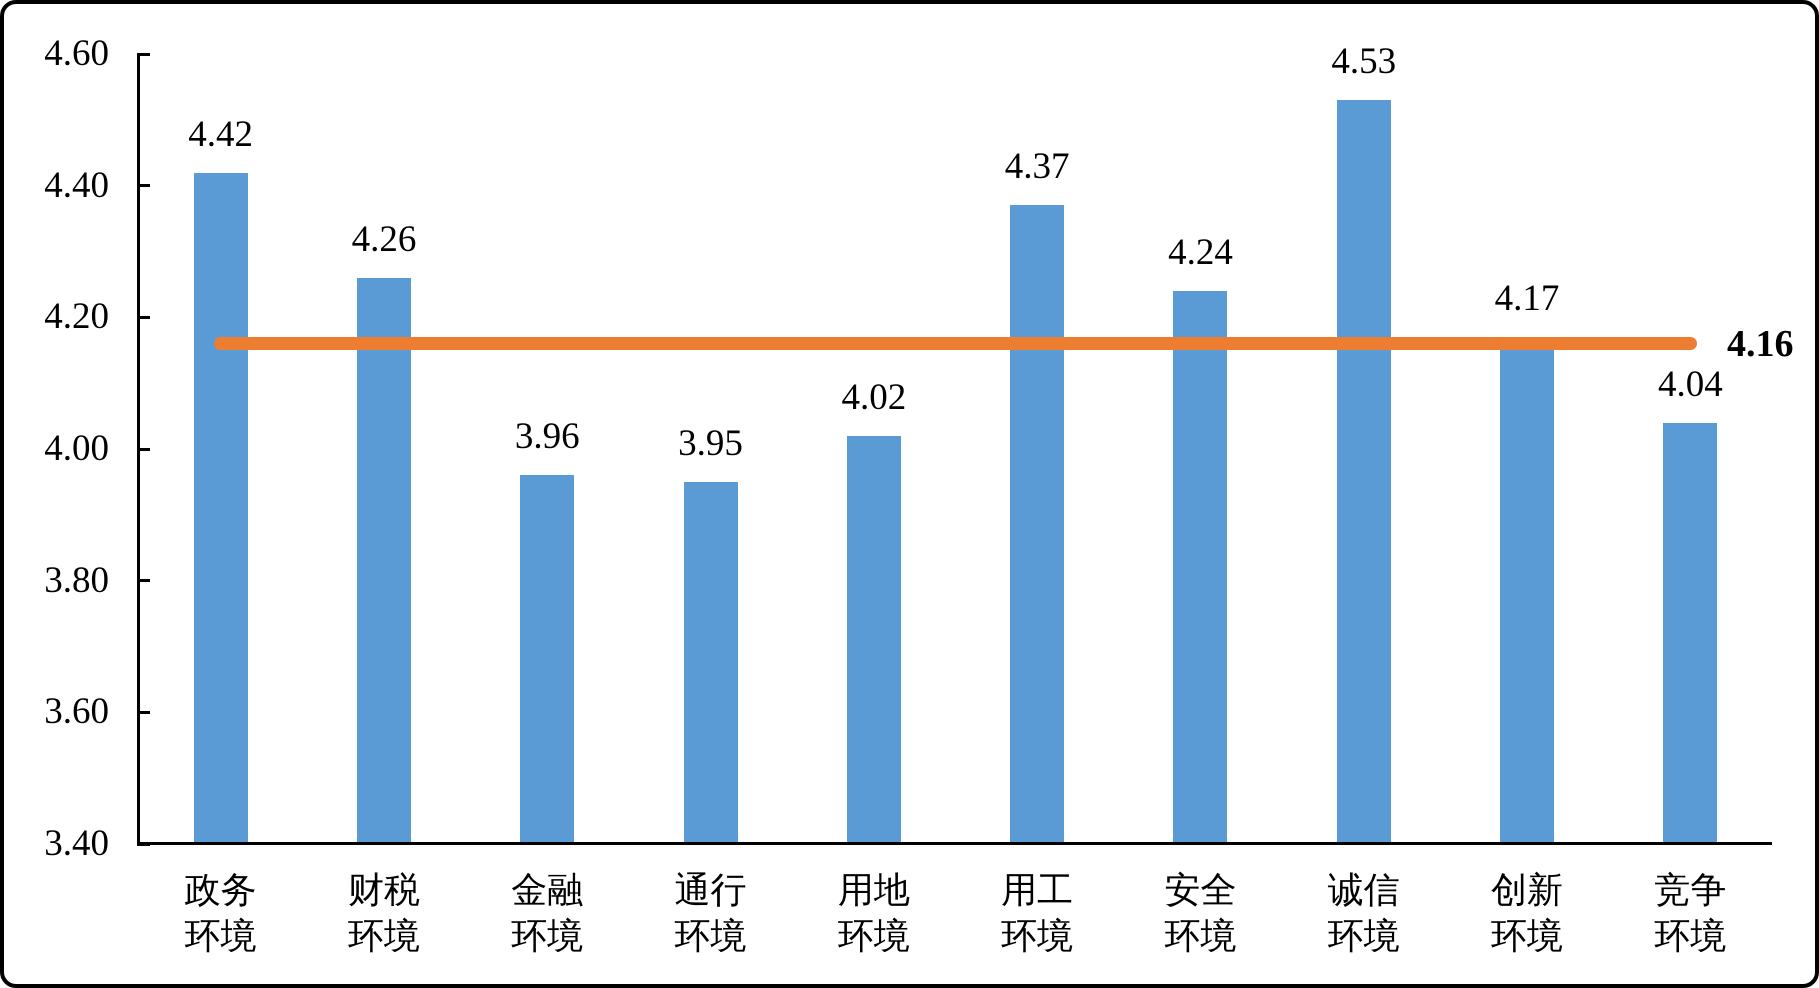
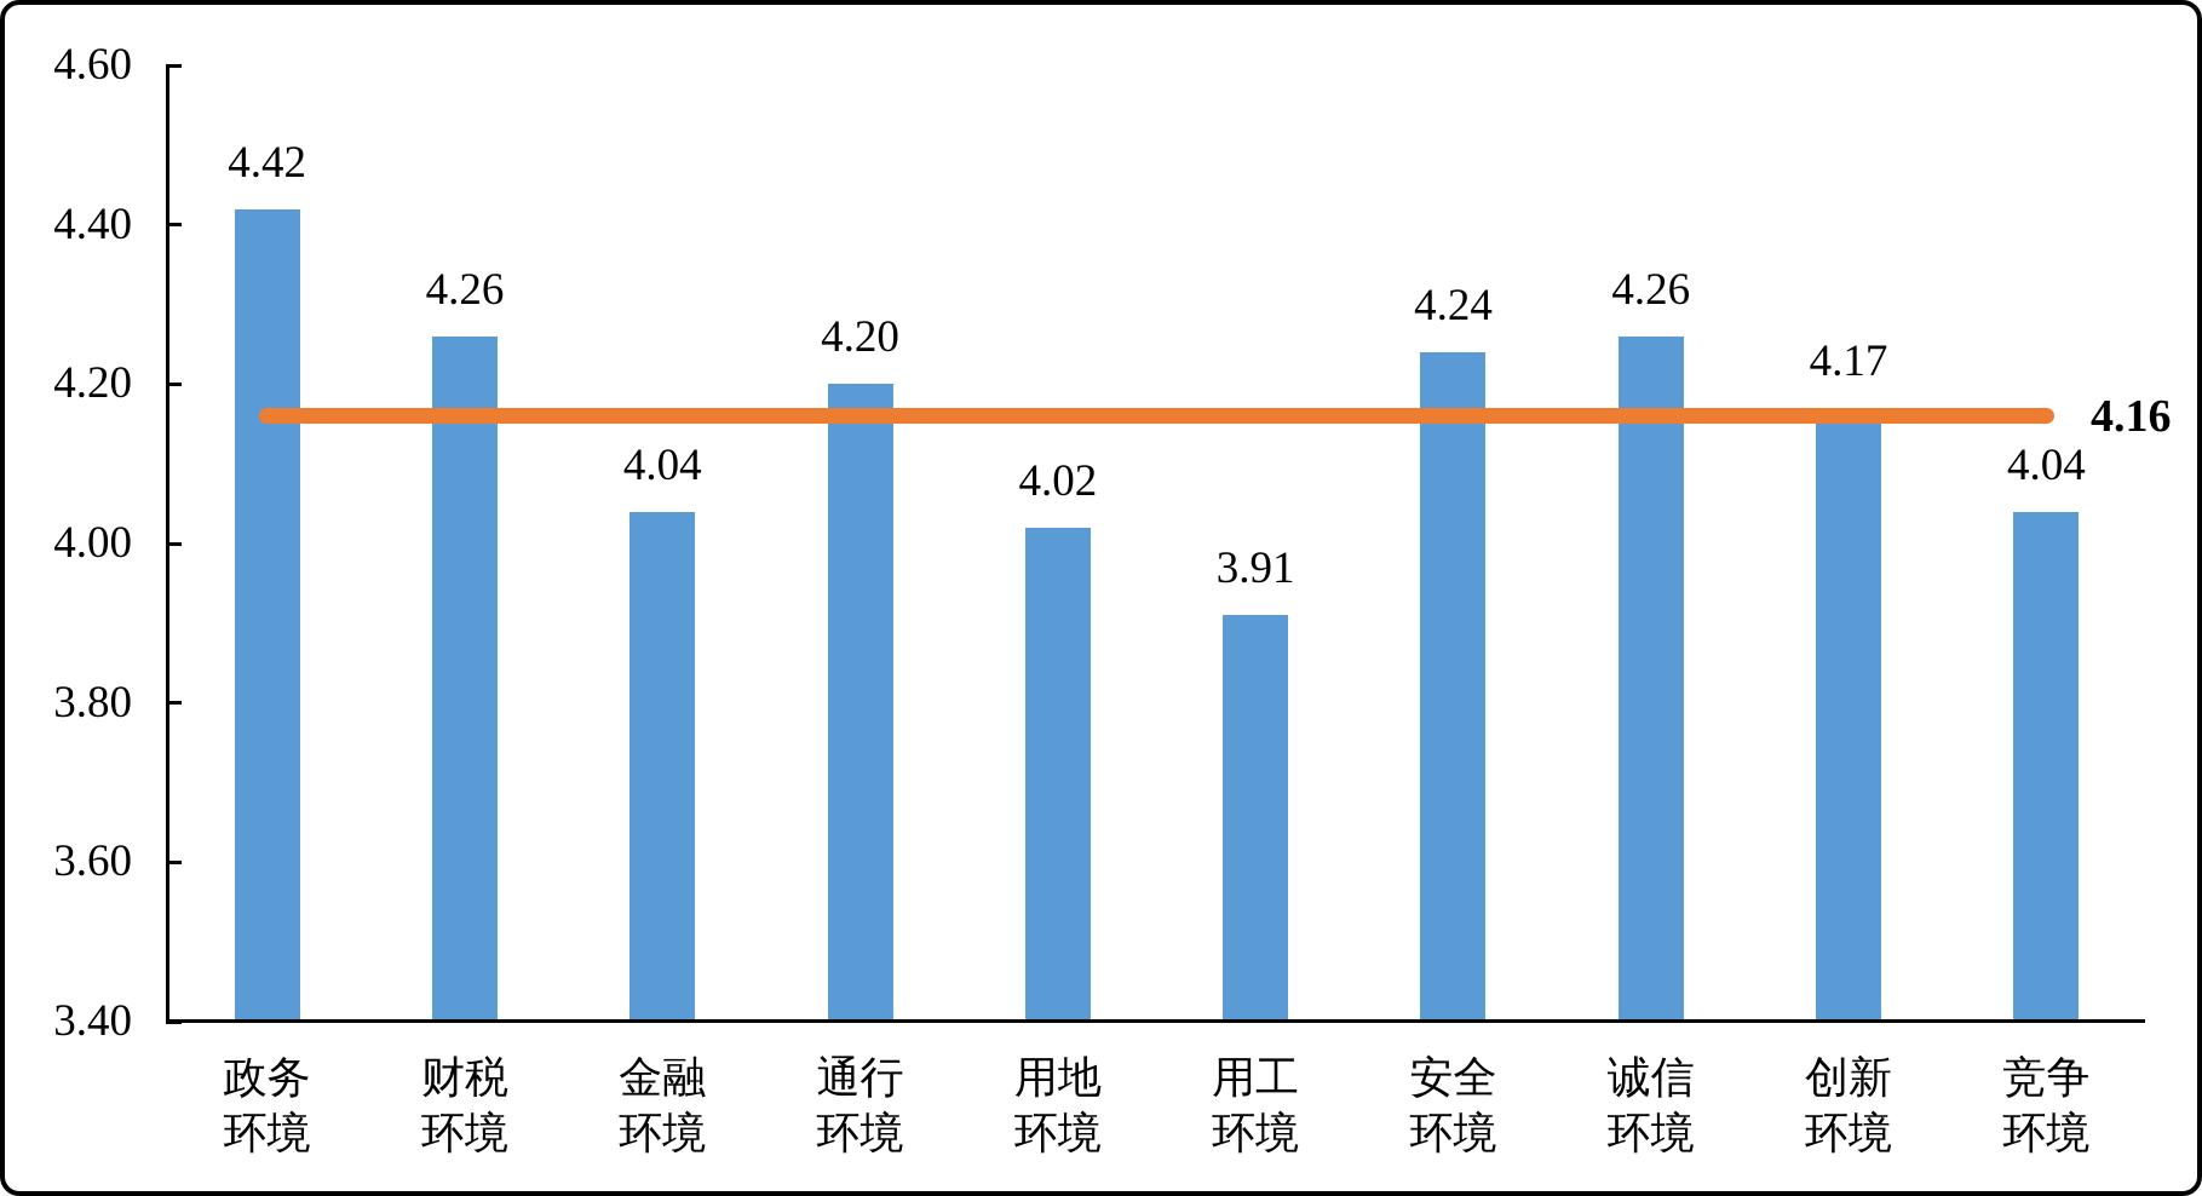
金融环境: 3.96 -> 4.04
通行环境: 3.95 -> 4.20
用工环境: 4.37 -> 3.91
诚信环境: 4.53 -> 4.26
